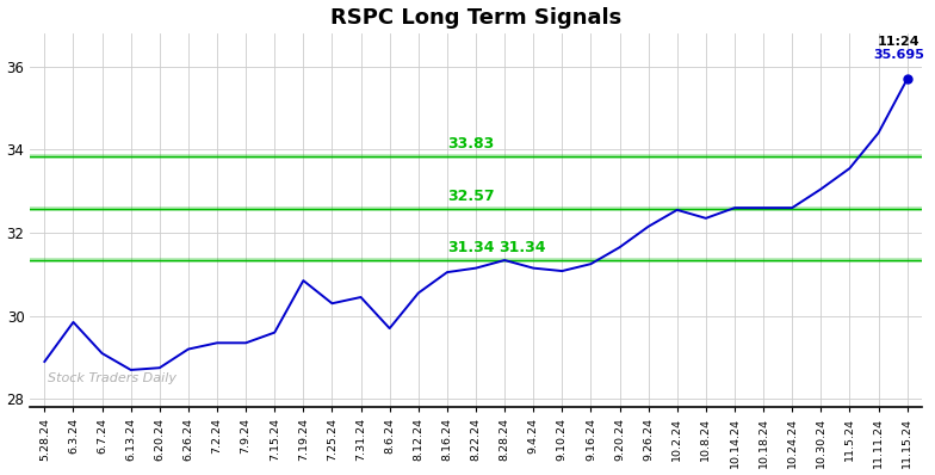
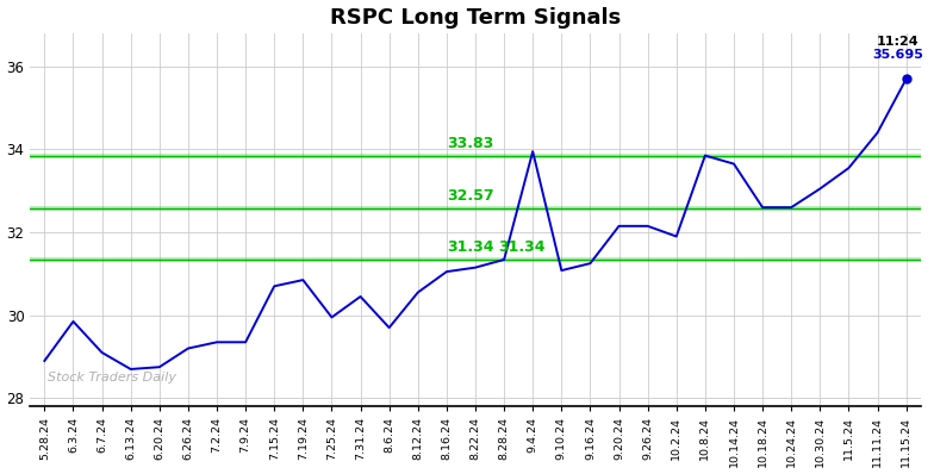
7.15.24: 29.60 -> 30.70
7.25.24: 30.30 -> 29.95
9.4.24: 31.15 -> 33.95
9.20.24: 31.65 -> 32.15
10.2.24: 32.55 -> 31.90
10.8.24: 32.35 -> 33.85
10.14.24: 32.60 -> 33.65
